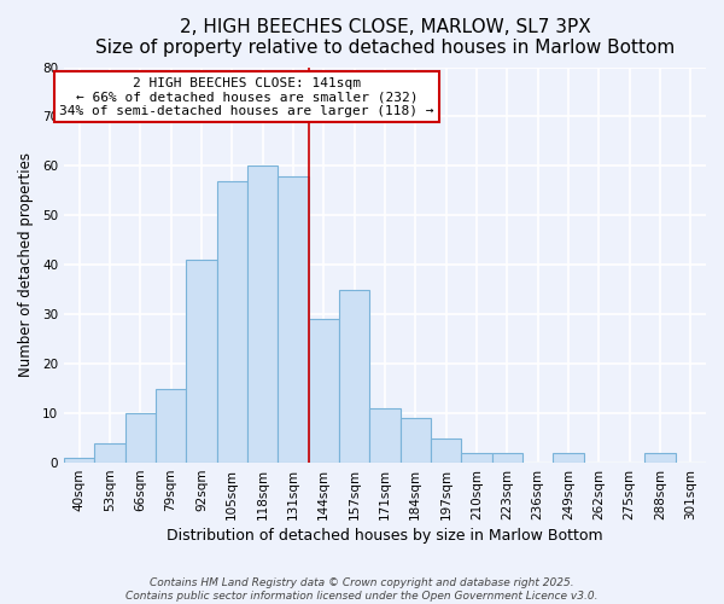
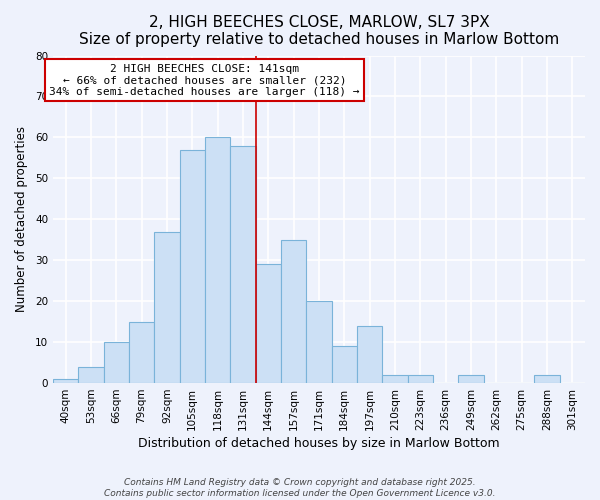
92sqm: 41 -> 37
171sqm: 11 -> 20
197sqm: 5 -> 14
